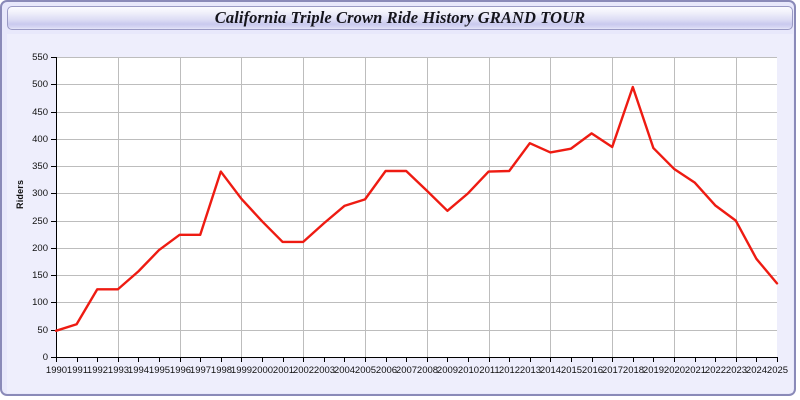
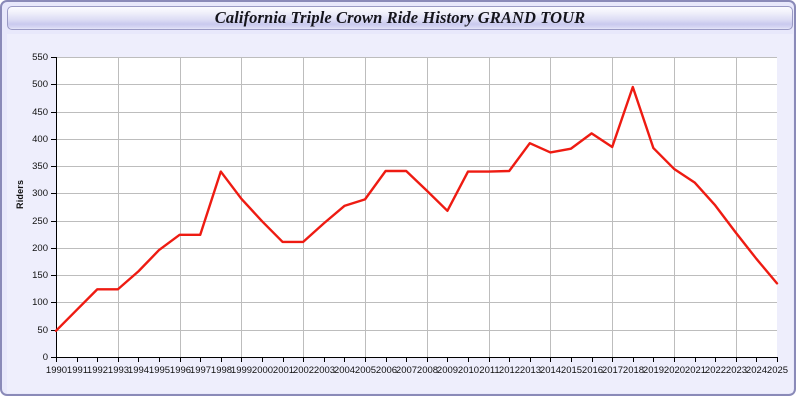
1991: 60 -> 90
2010: 300 -> 340
2023: 250 -> 230
